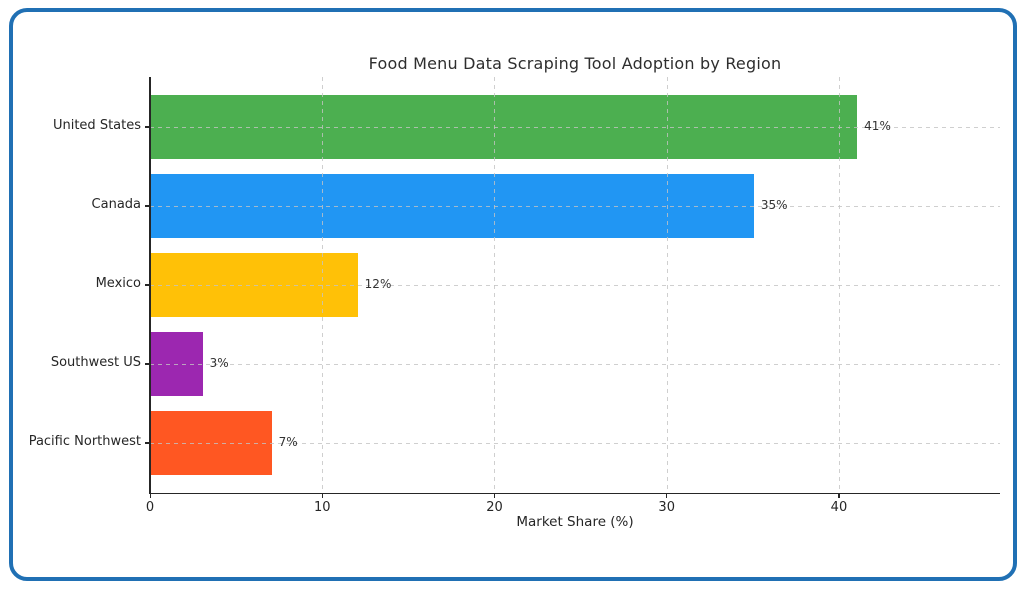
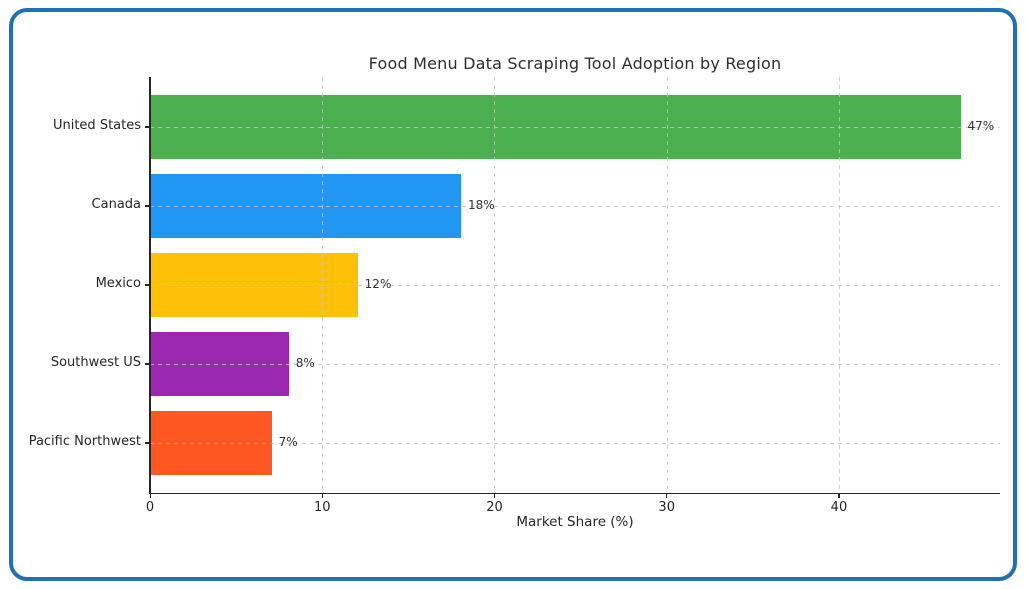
United States: 41% -> 47%
Canada: 35% -> 18%
Southwest US: 3% -> 8%
